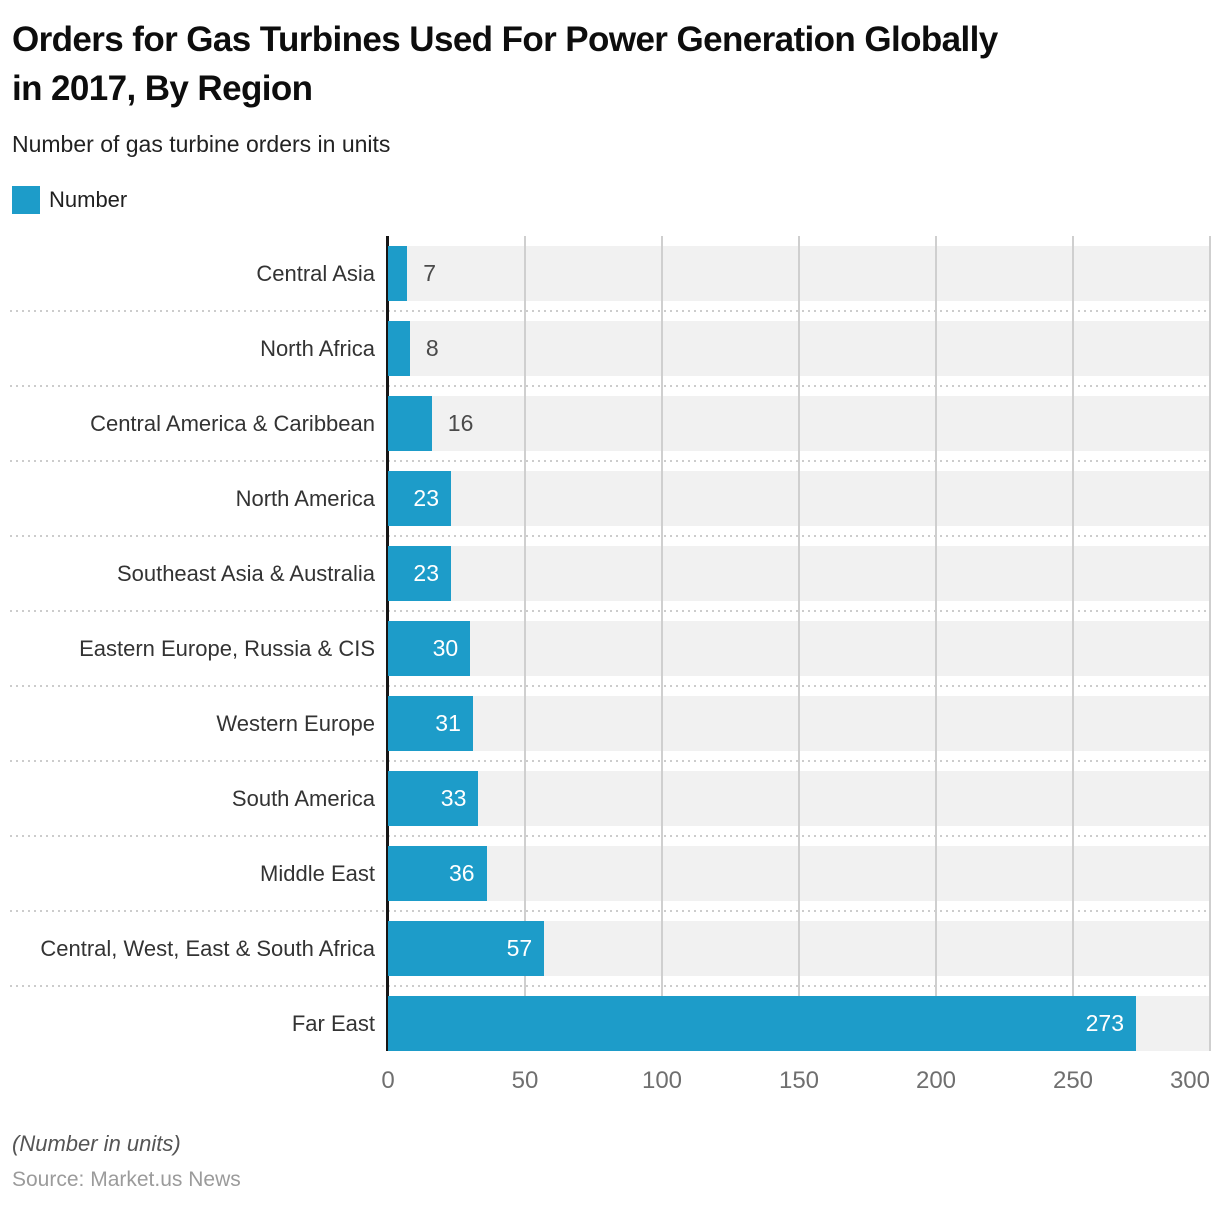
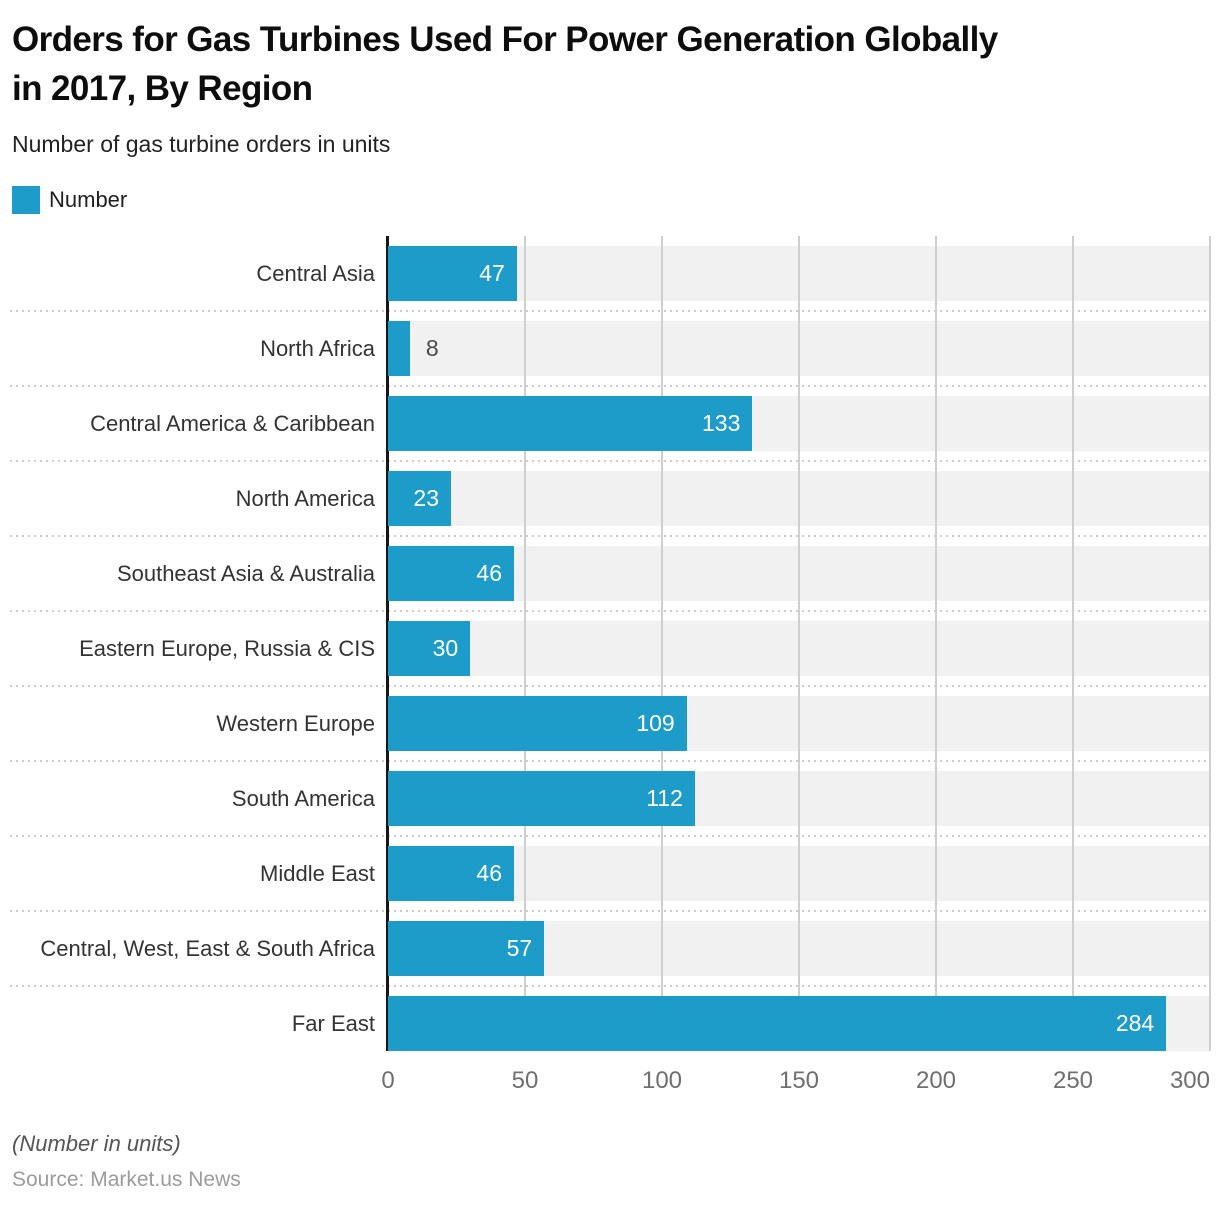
Central Asia: 7 -> 47
Central America & Caribbean: 16 -> 133
Southeast Asia & Australia: 23 -> 46
Western Europe: 31 -> 109
South America: 33 -> 112
Middle East: 36 -> 46
Far East: 273 -> 284
